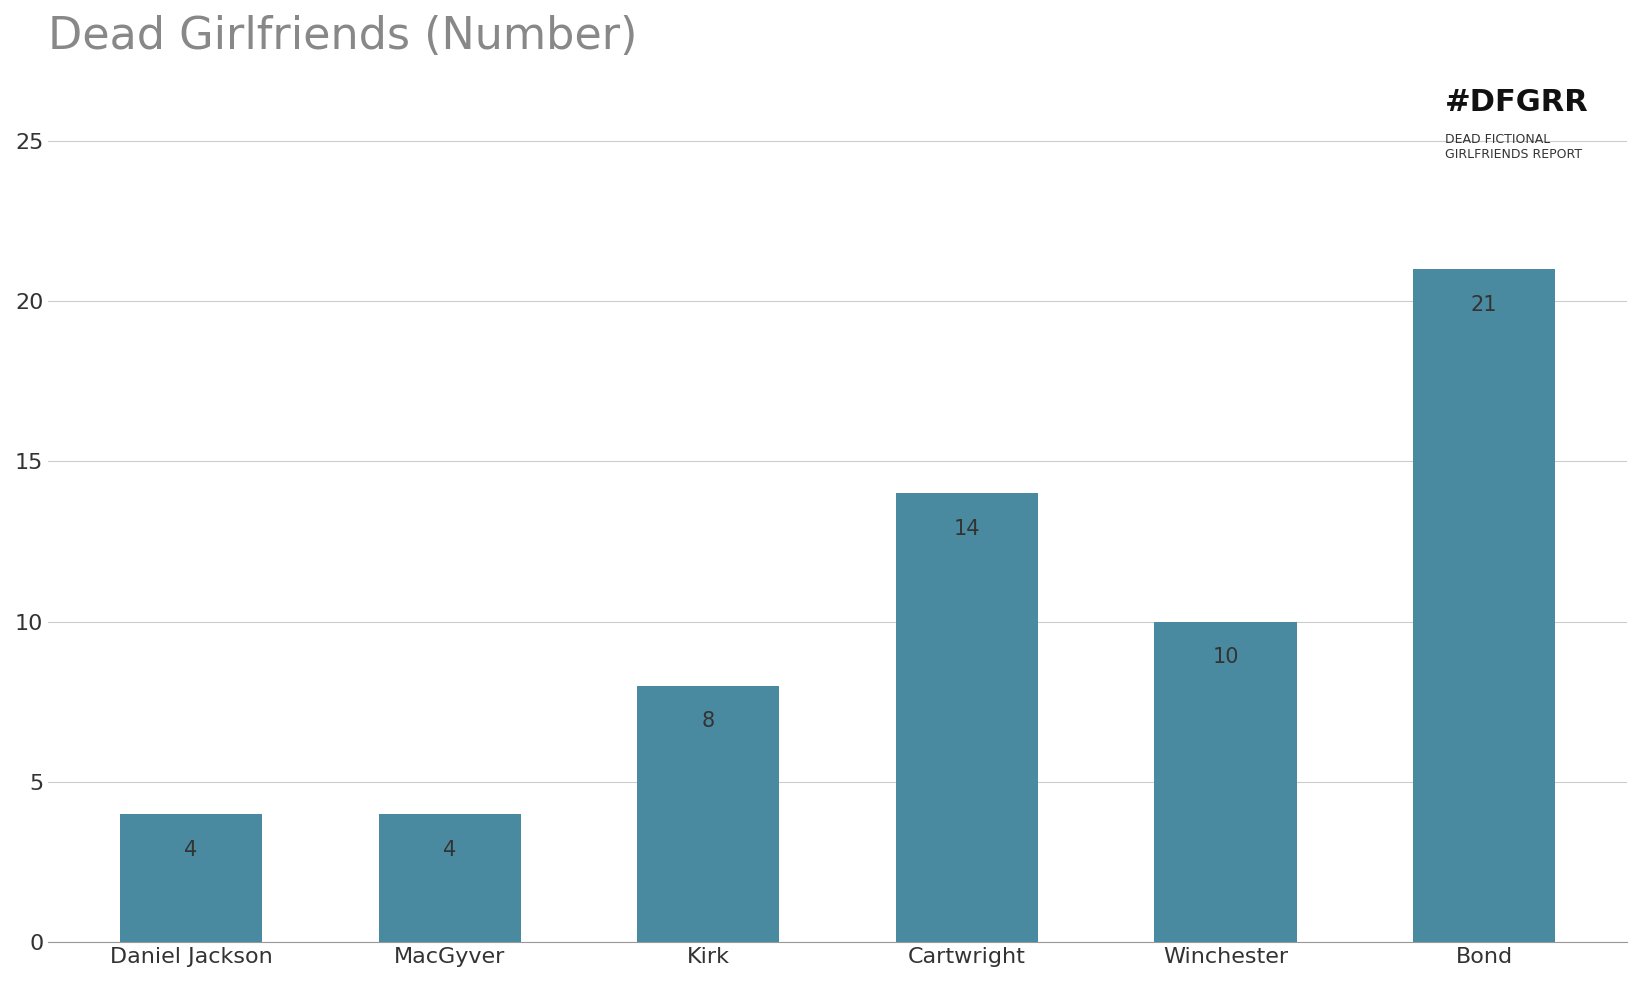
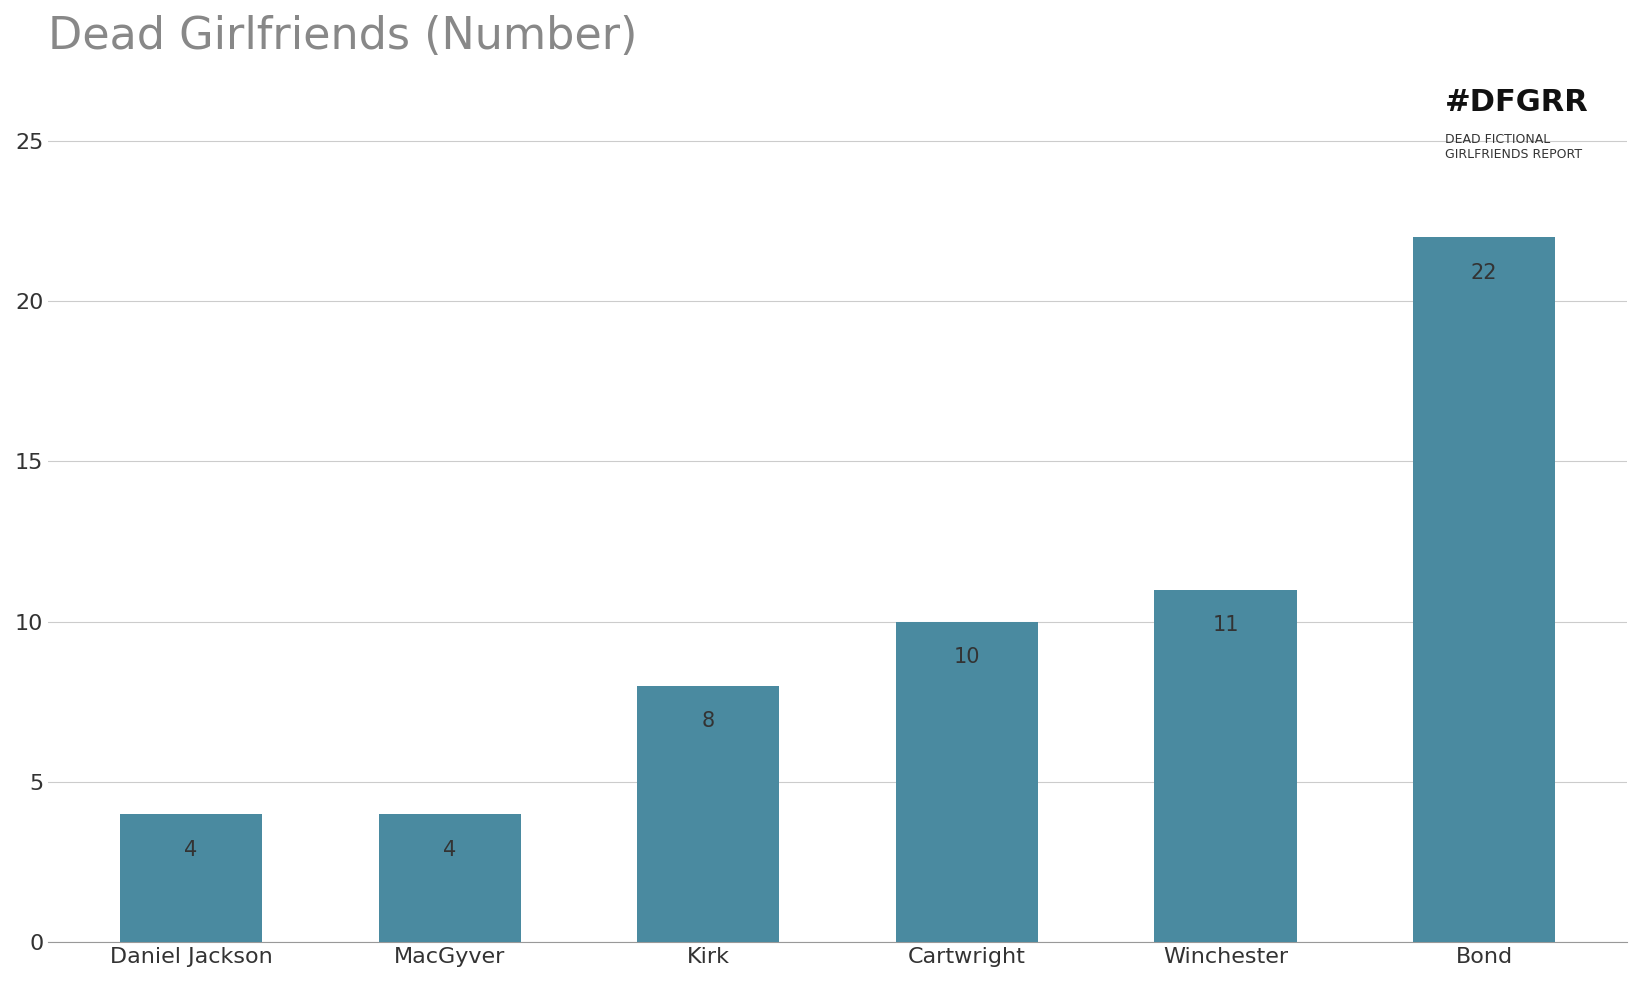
Cartwright: 14 -> 10
Winchester: 10 -> 11
Bond: 21 -> 22
